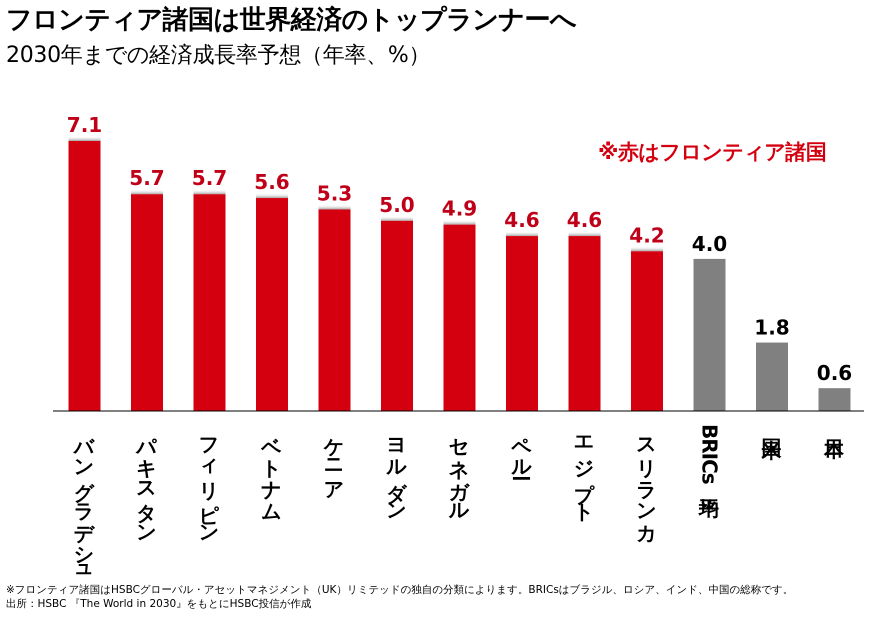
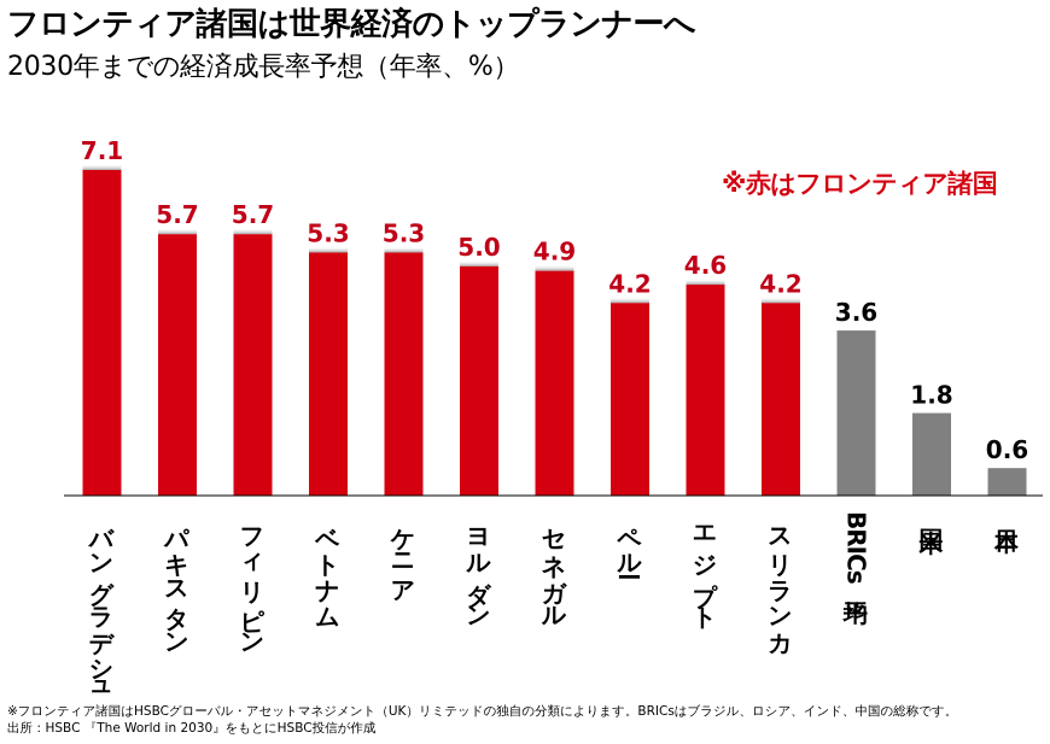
ベトナム: 5.6 -> 5.3
ペルー: 4.6 -> 4.2
BRICs平均: 4.0 -> 3.6
